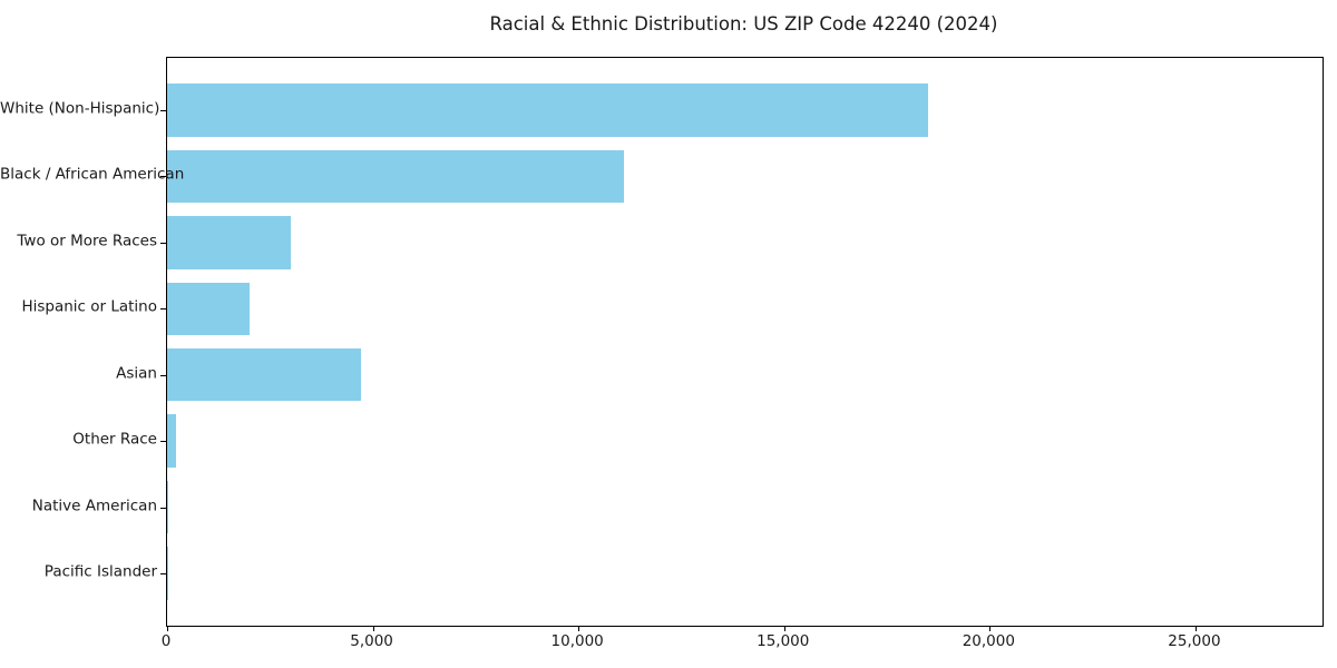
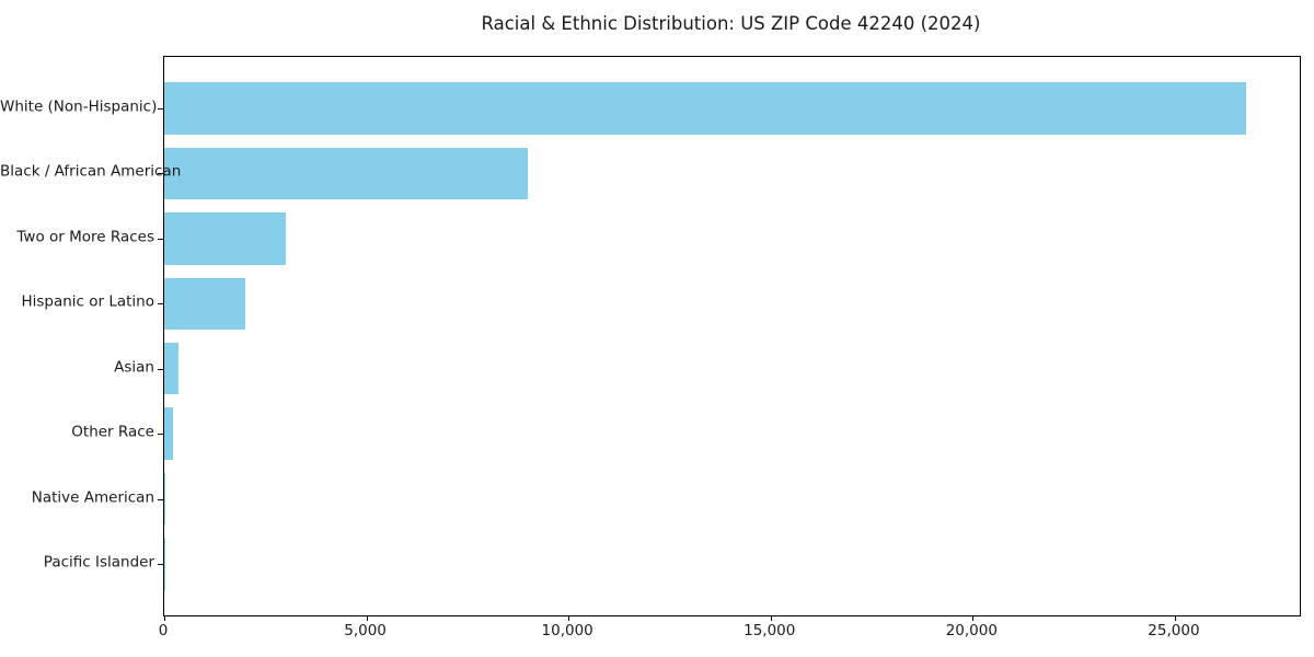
White (Non-Hispanic): 18500 -> 26800
Black / African American: 11100 -> 9000
Asian: 4700 -> 400
